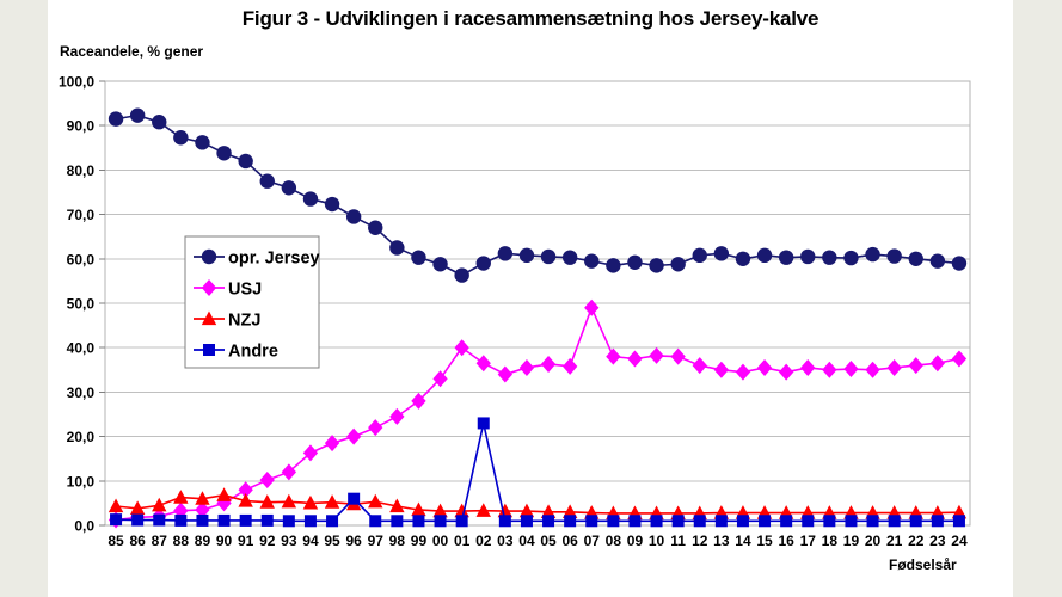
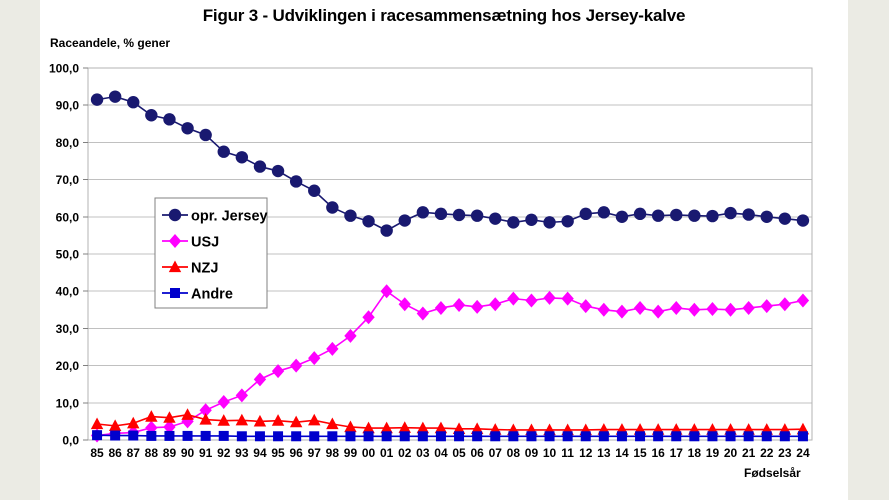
Andre/96: 6 -> 1
Andre/02: 23 -> 1
USJ/07: 49 -> 36
